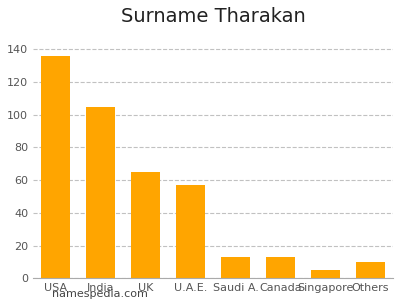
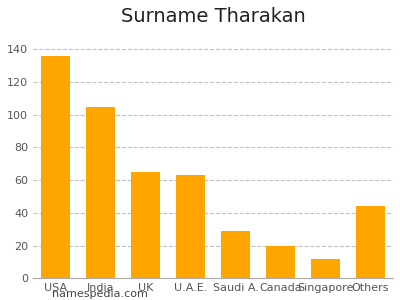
U.A.E.: 57 -> 63
Saudi A.: 13 -> 29
Canada: 13 -> 20
Singapore: 5 -> 12
Others: 10 -> 44
